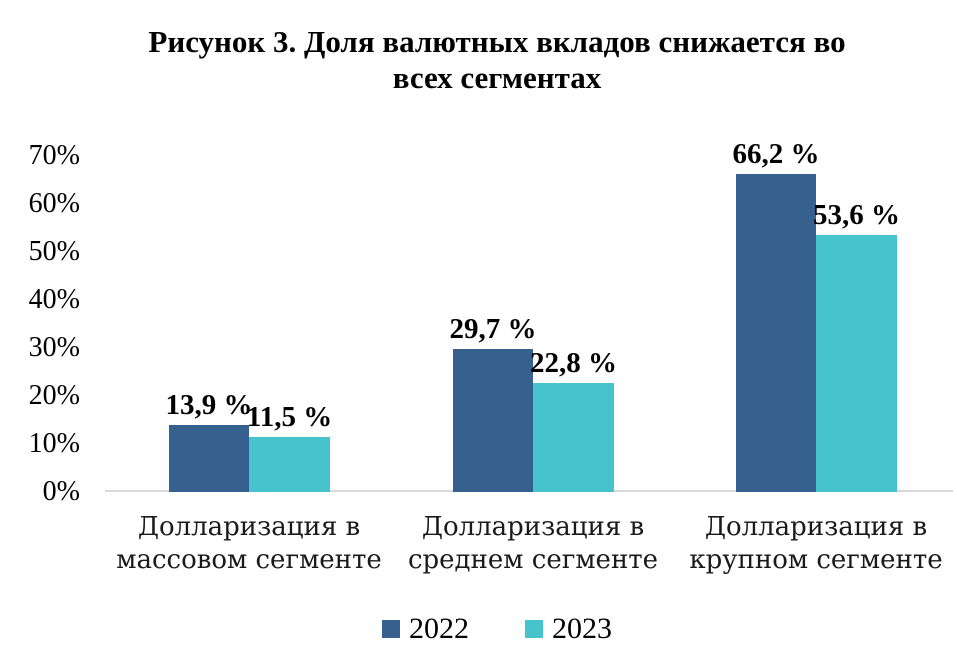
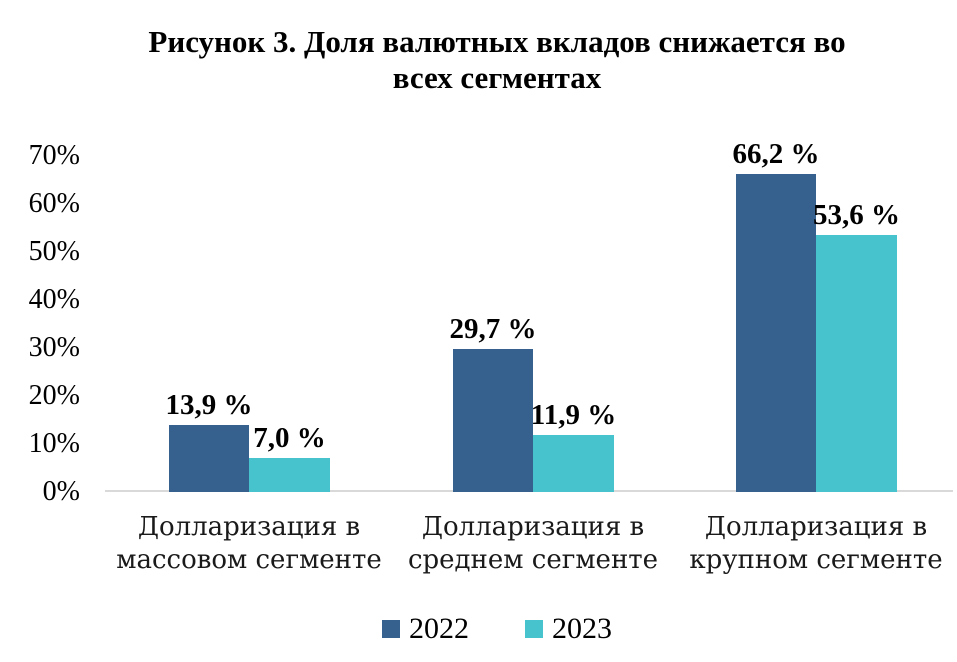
2023/Долларизация в массовом сегменте: 11,5 -> 7,0
2023/Долларизация в среднем сегменте: 22,8 -> 11,9
